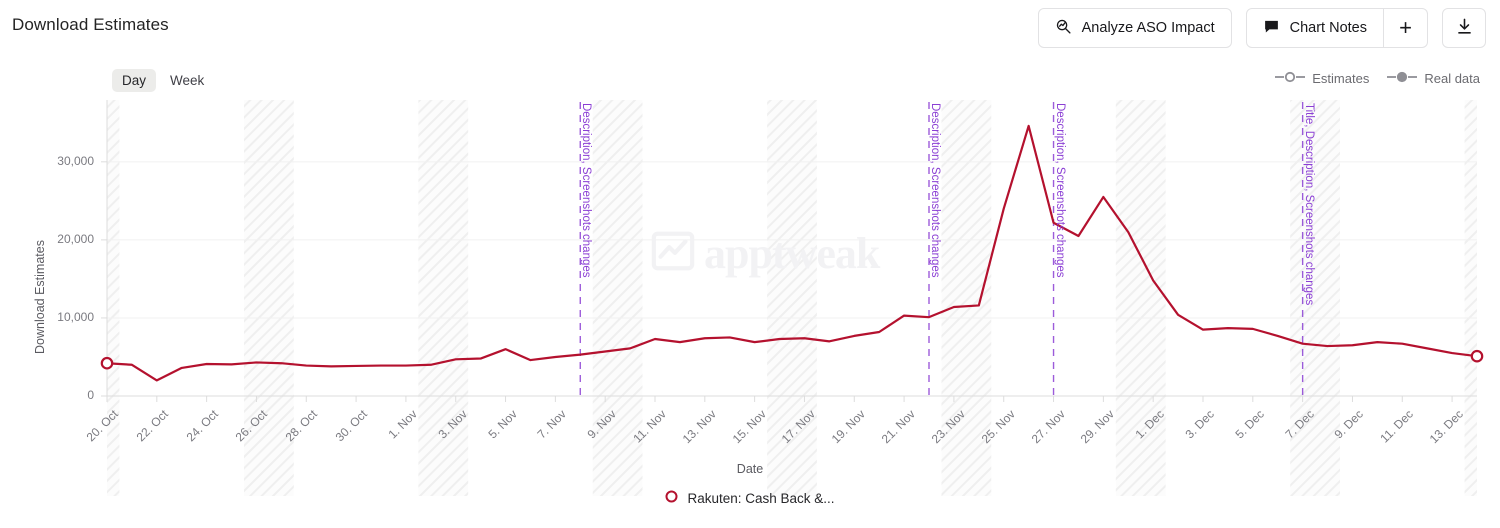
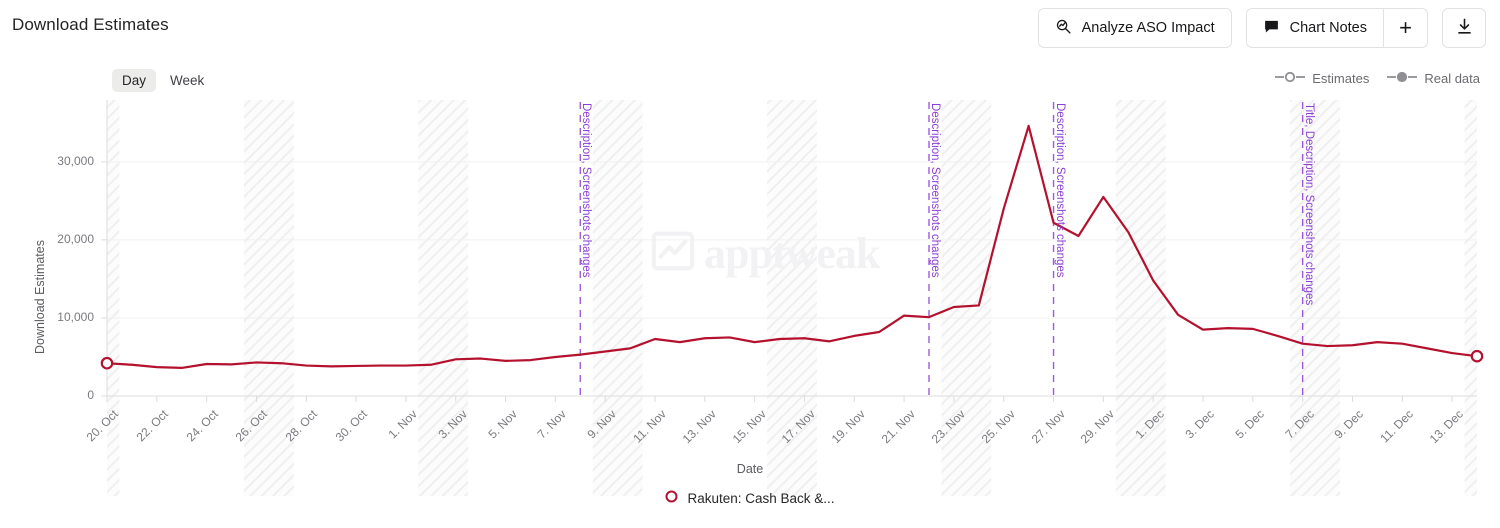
22. Oct: 2000 -> 4000
5. Nov: 6000 -> 4000
